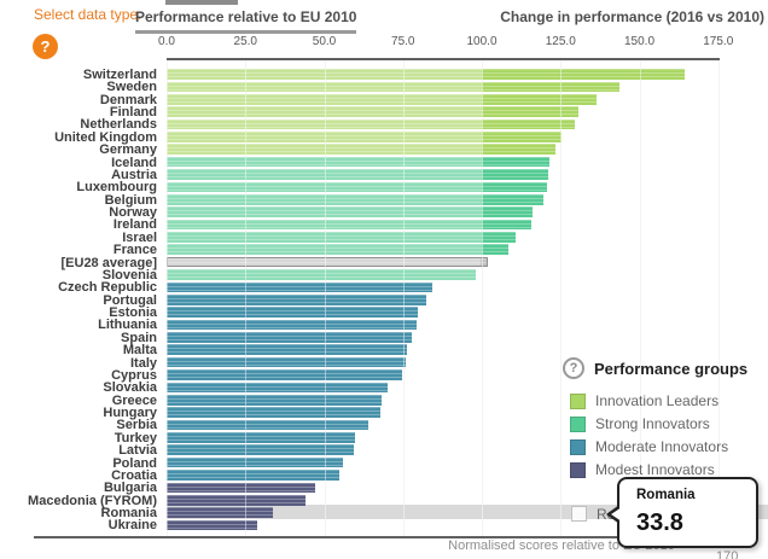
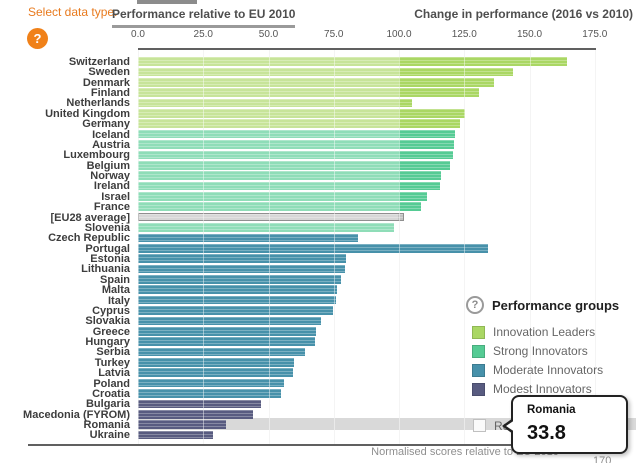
Netherlands: 130 -> 105
Portugal: 82 -> 134
